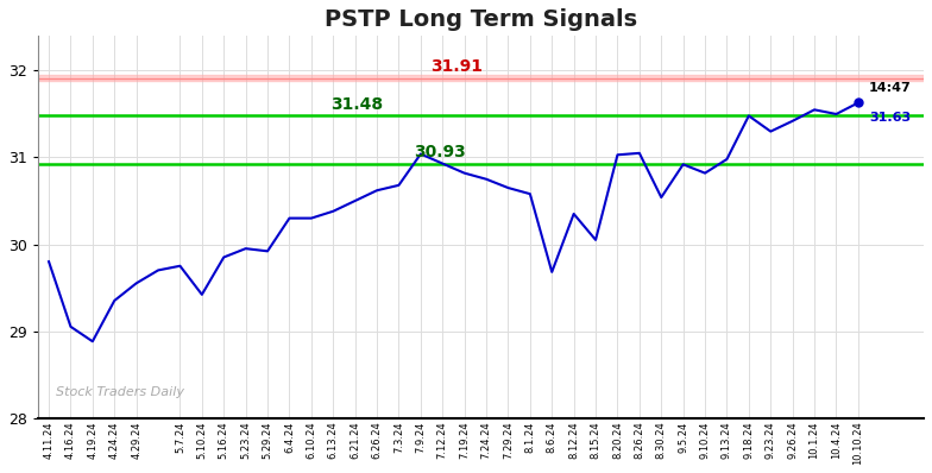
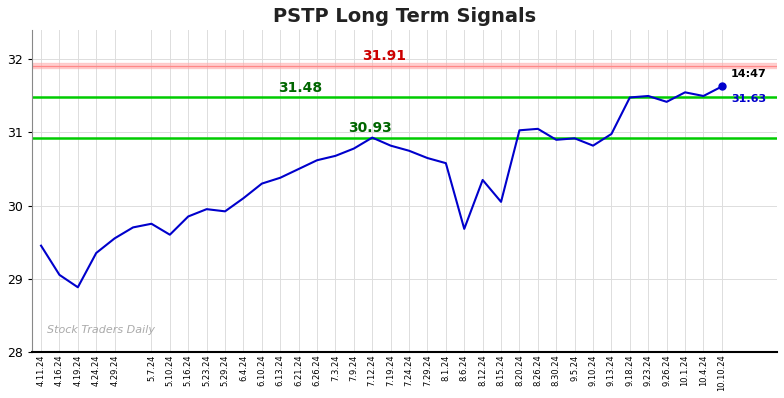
4.11.24: 29.80 -> 29.45
5.10.24: 29.42 -> 29.60
6.4.24: 30.30 -> 30.10
7.9.24: 31.04 -> 30.78
8.30.24: 30.54 -> 30.90
9.23.24: 31.30 -> 31.50
